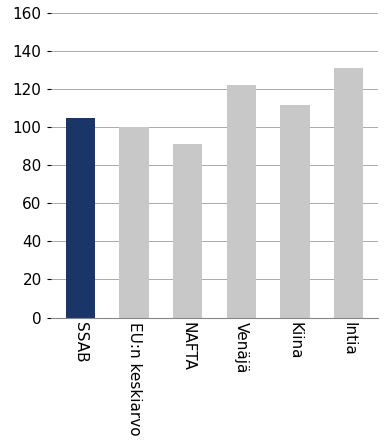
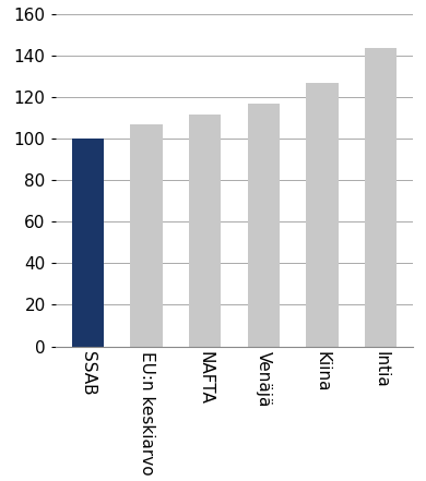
SSAB: 105 -> 100
EU:n keskiarvo: 100 -> 107
NAFTA: 91 -> 112
Venäjä: 122 -> 117
Kiina: 112 -> 127
Intia: 131 -> 144
